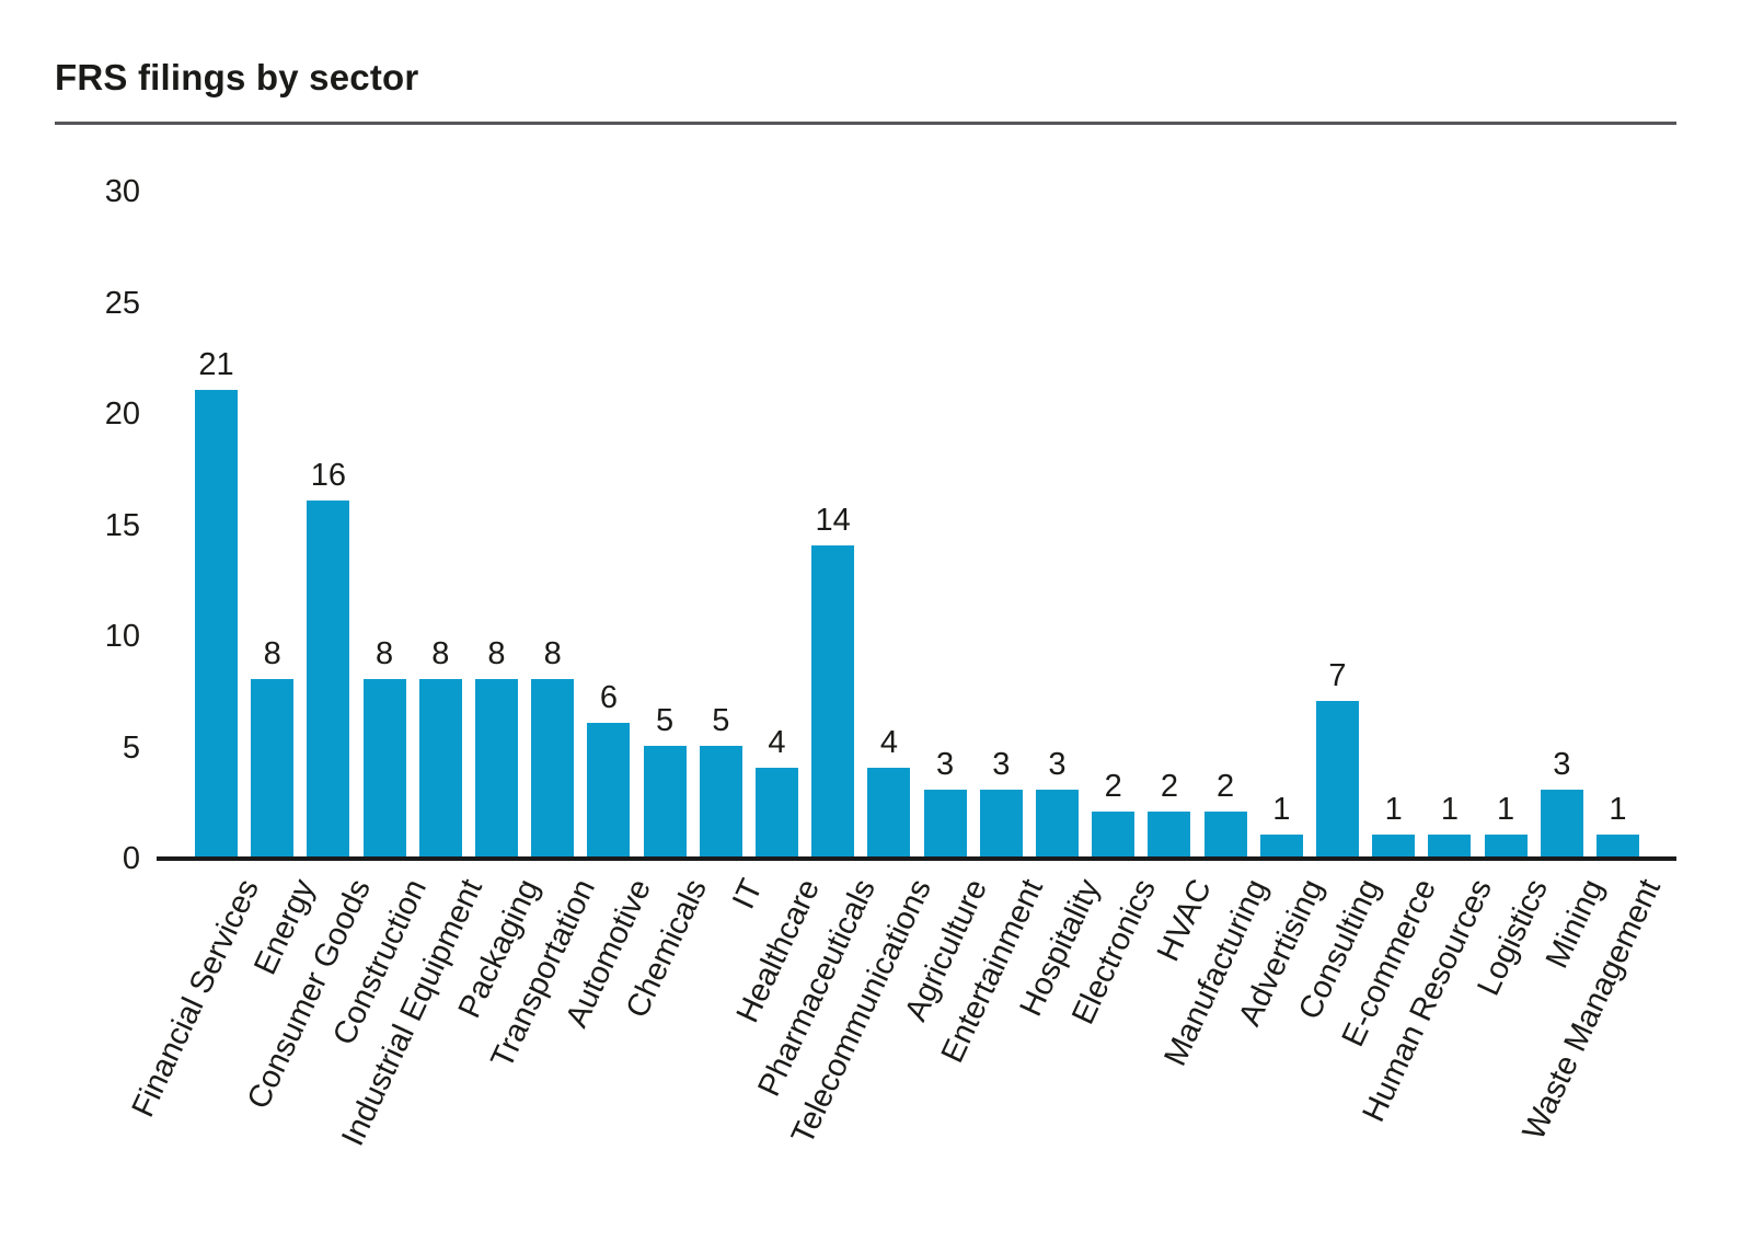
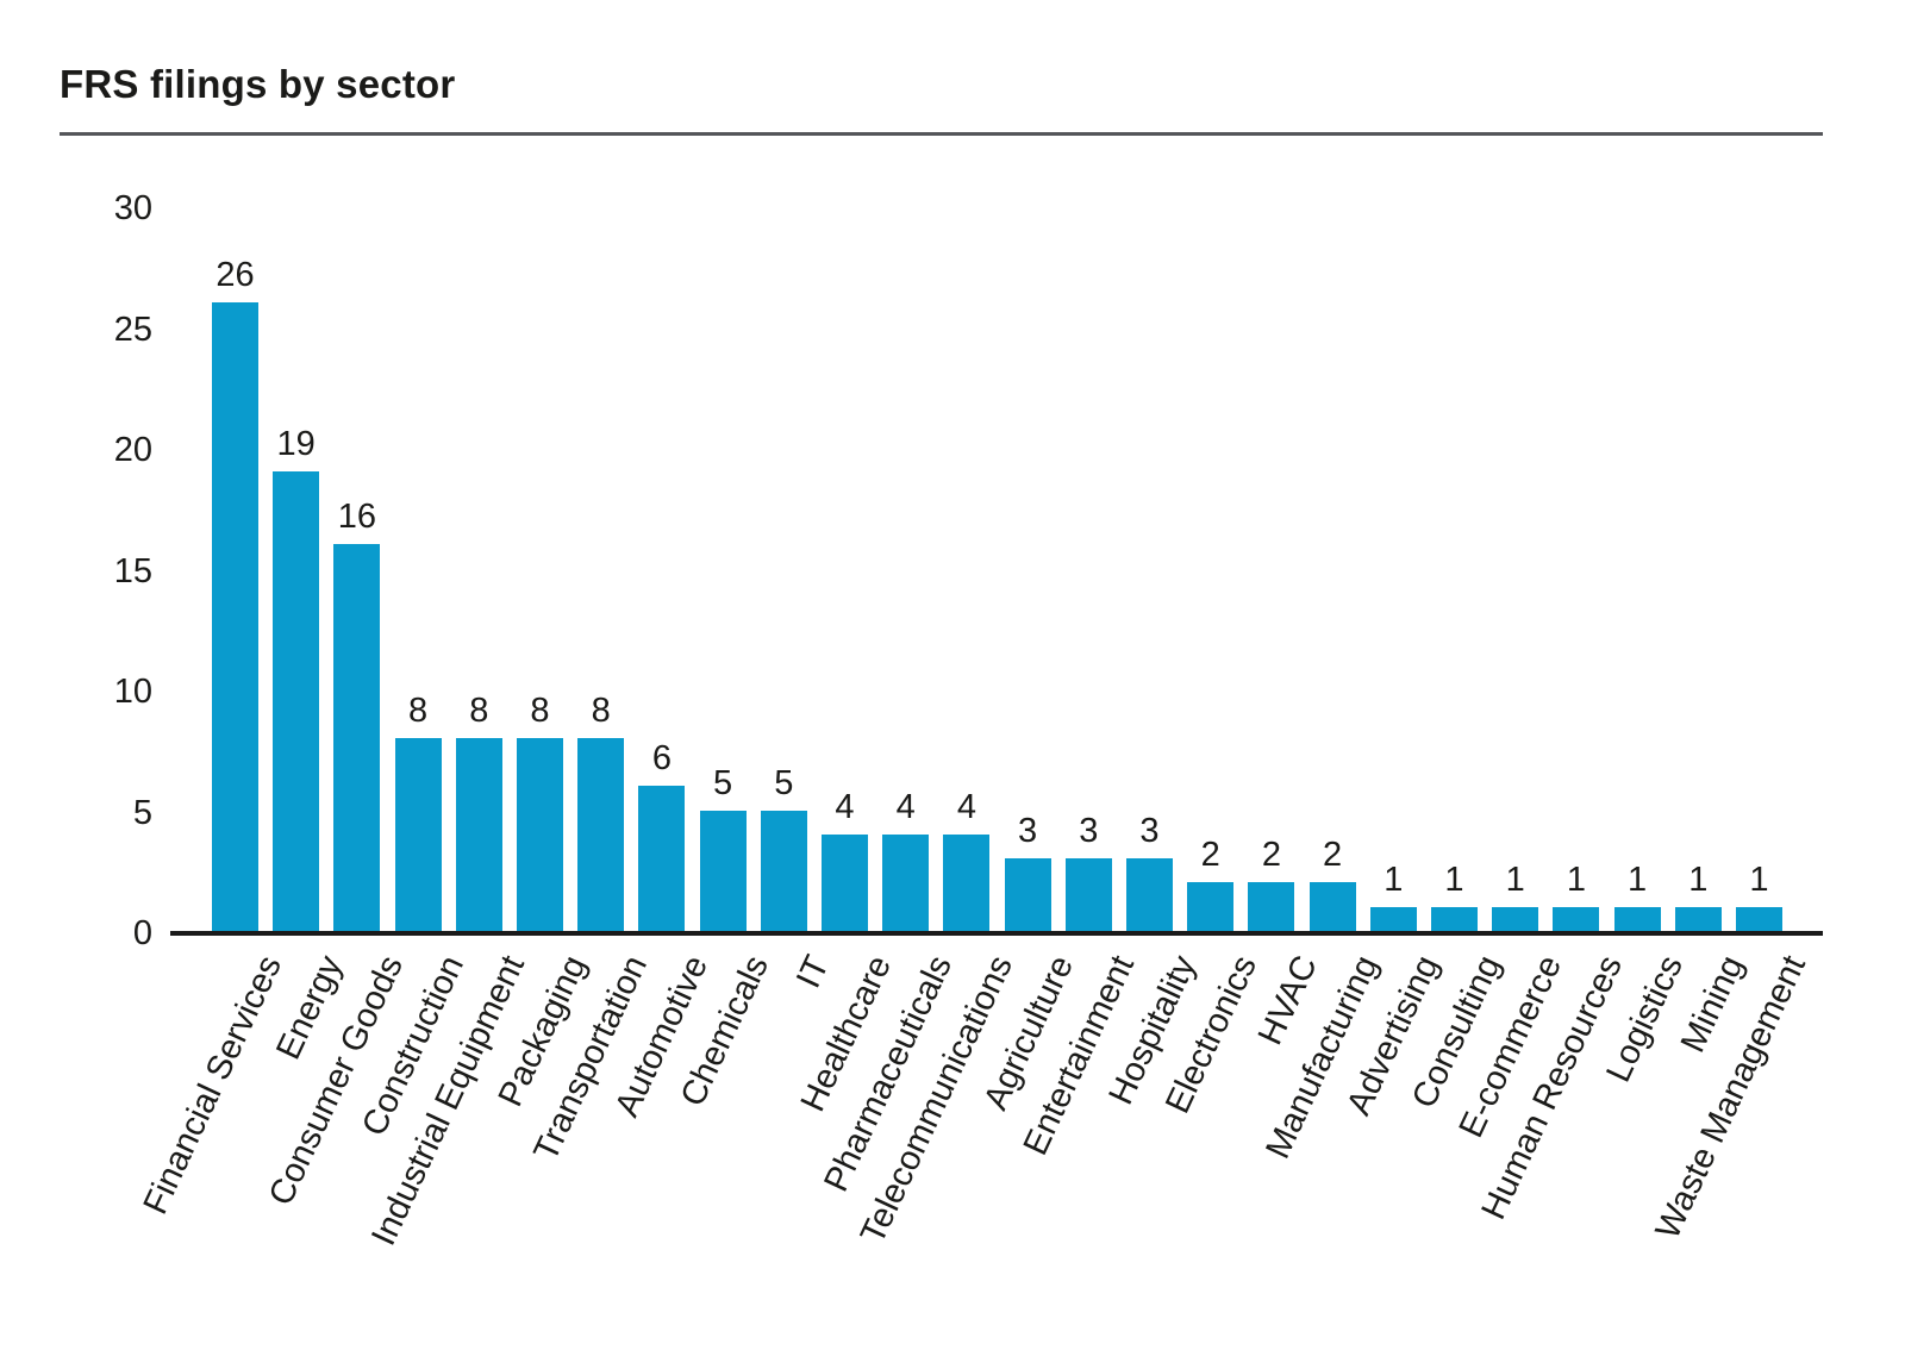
Financial Services: 21 -> 26
Energy: 8 -> 19
Pharmaceuticals: 14 -> 4
Consulting: 7 -> 1
Mining: 3 -> 1
